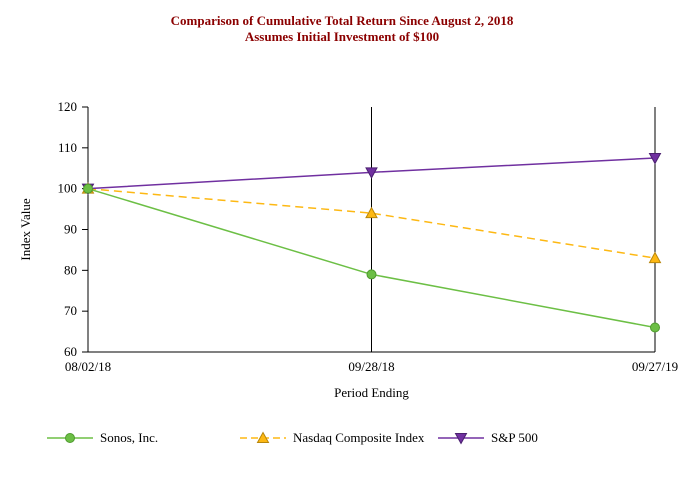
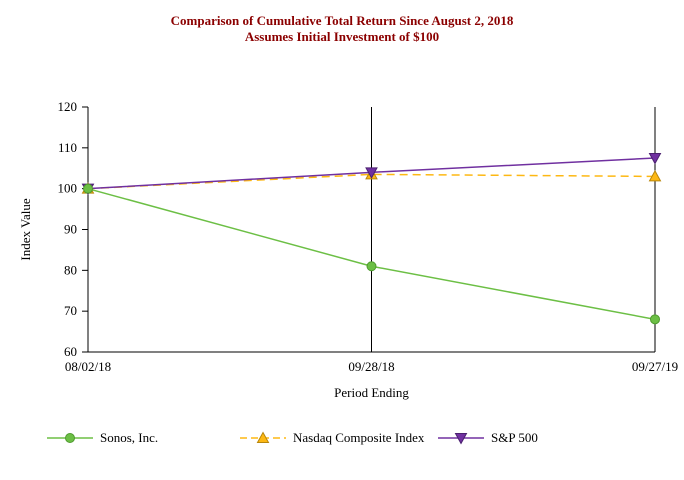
Sonos, Inc./09/28/18: 79 -> 81
Nasdaq Composite Index/09/28/18: 94 -> 104
Sonos, Inc./09/27/19: 66 -> 68
Nasdaq Composite Index/09/27/19: 83 -> 103
